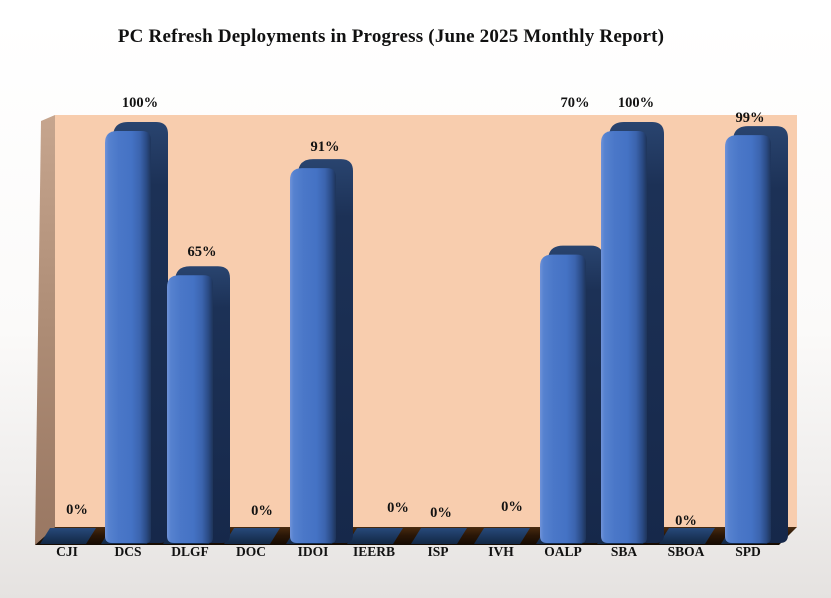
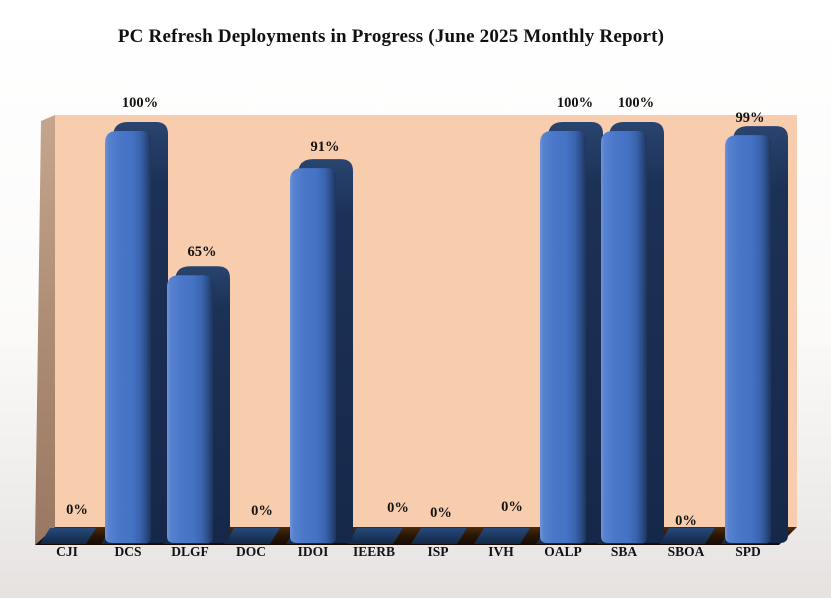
OALP: 70% -> 100%
